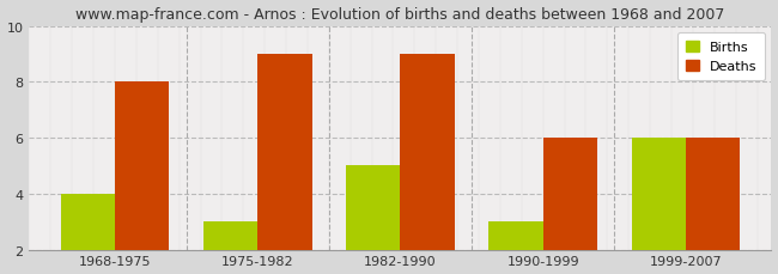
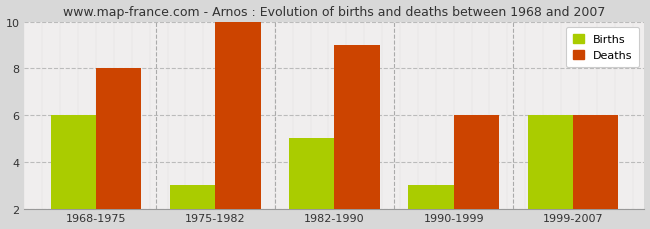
Births/1968-1975: 4 -> 6
Deaths/1975-1982: 9 -> 10
